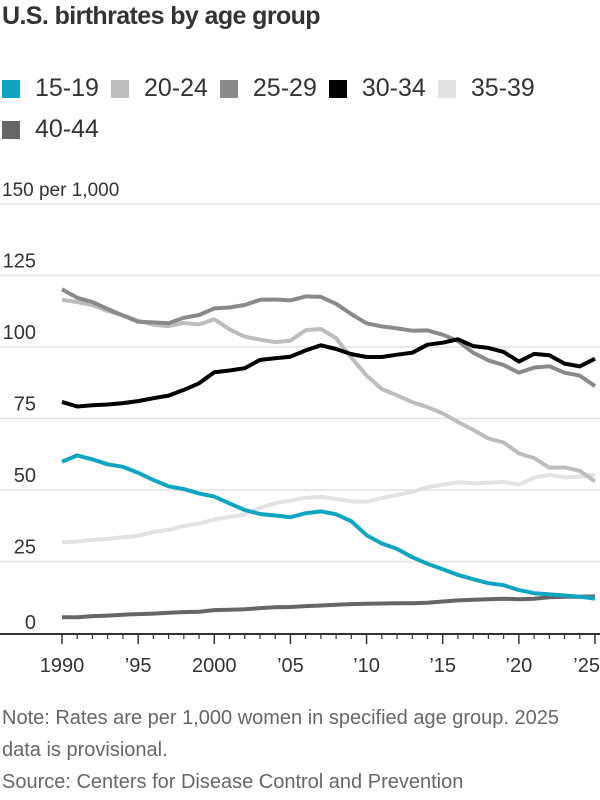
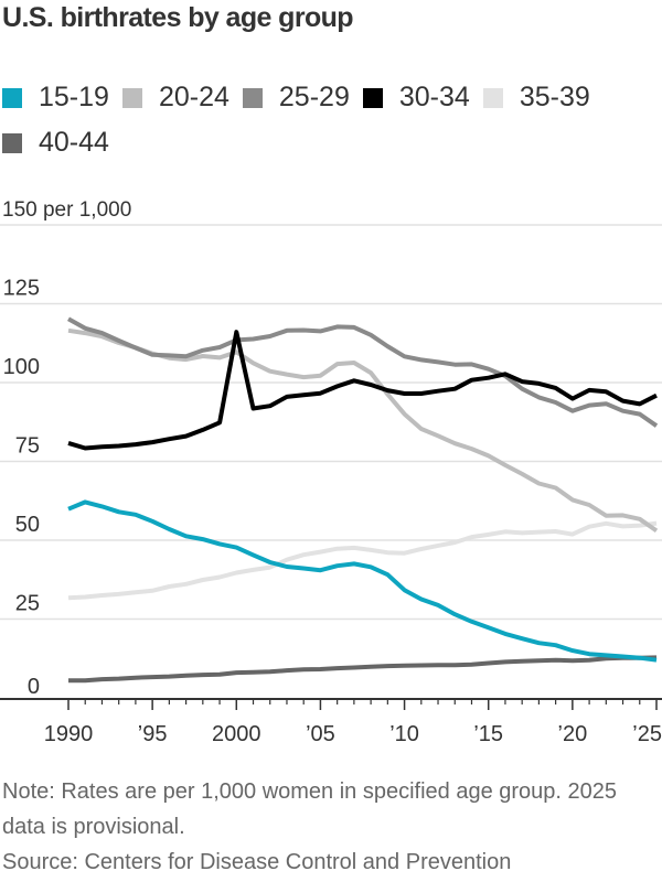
30-34/2000: 91 -> 116
